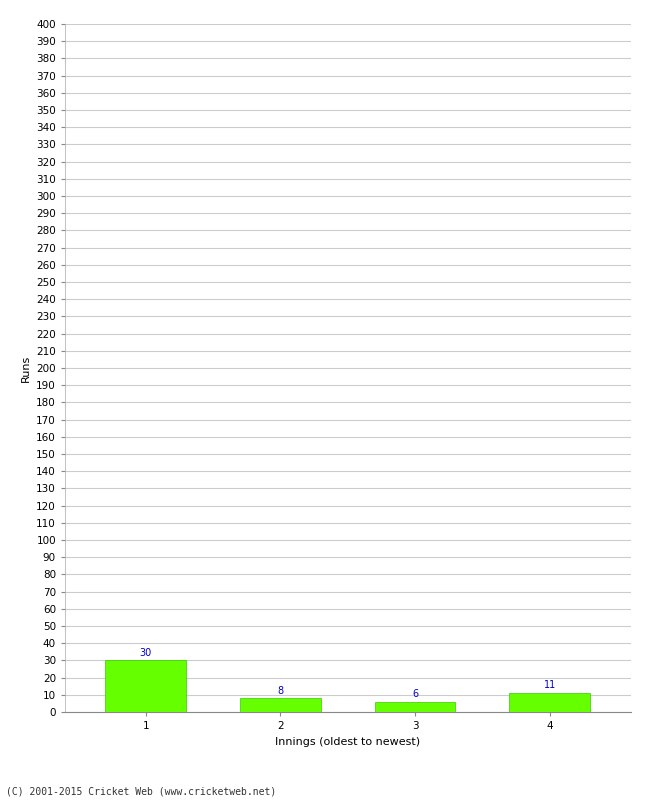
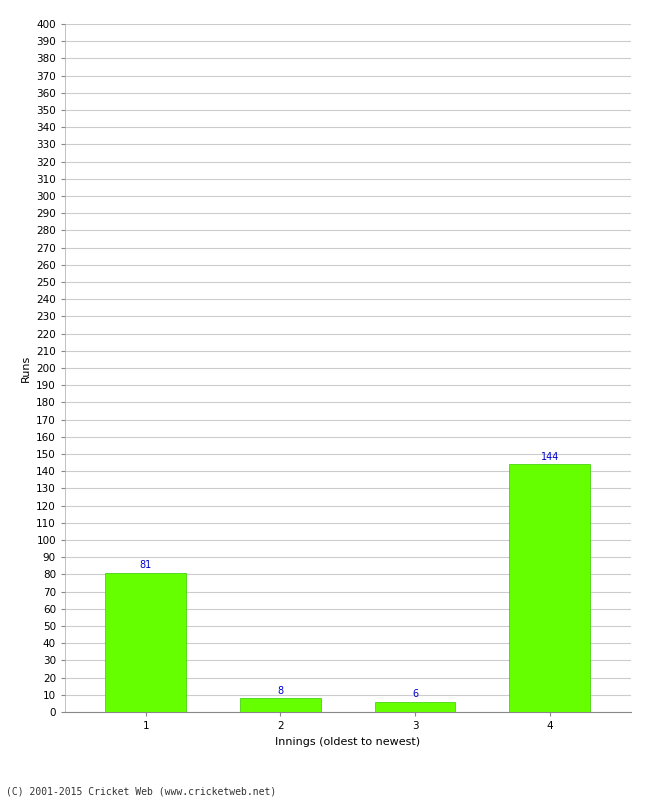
1: 30 -> 81
4: 11 -> 144
